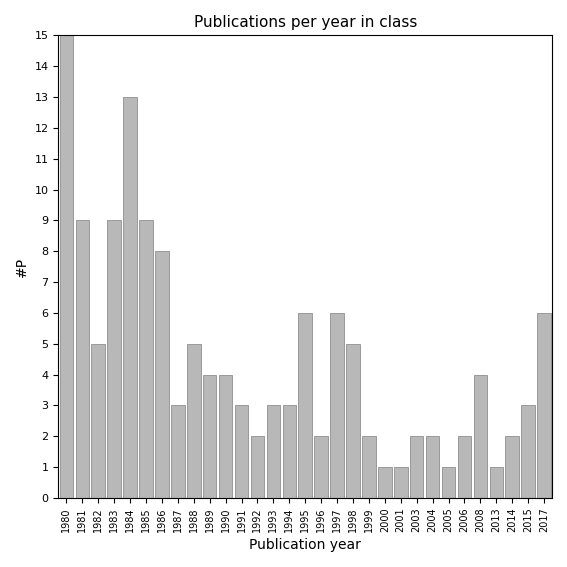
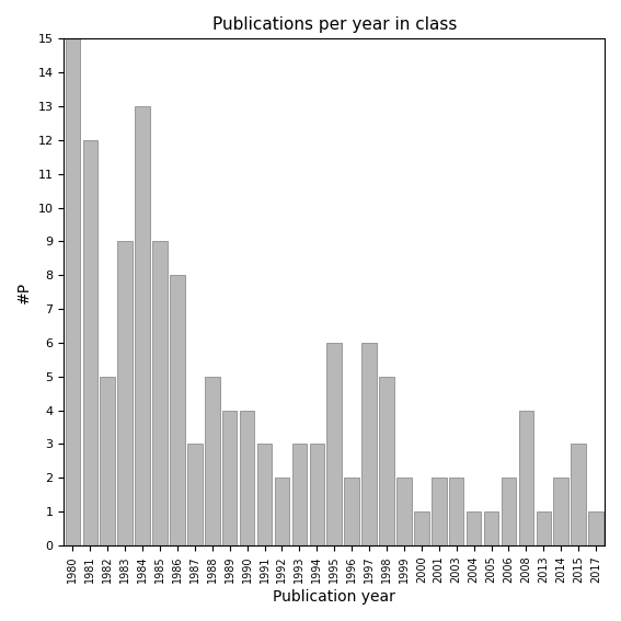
1981: 9 -> 12
2001: 1 -> 2
2004: 2 -> 1
2017: 6 -> 1
